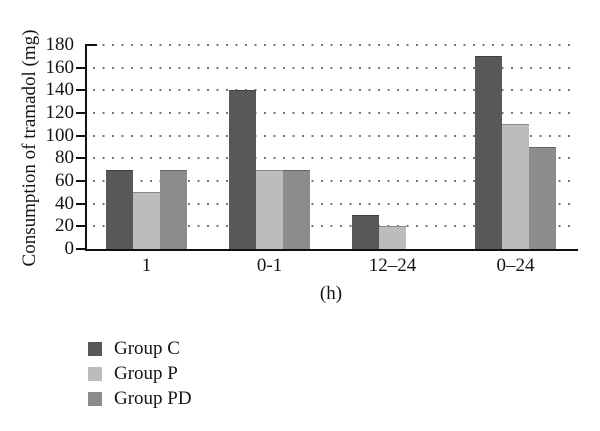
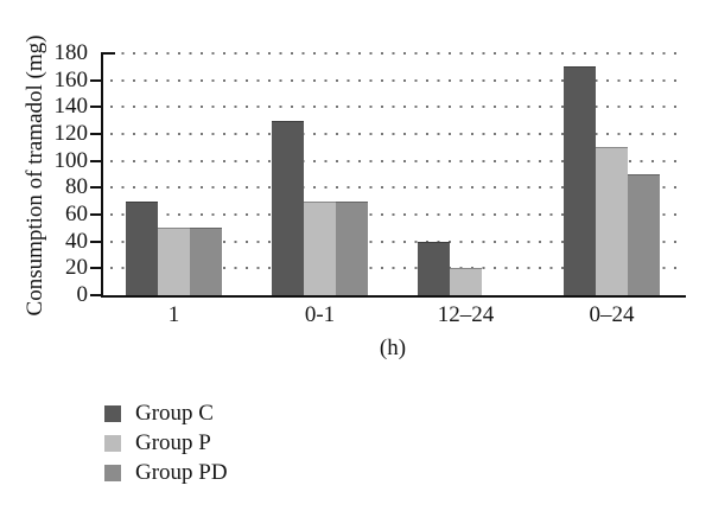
Group PD/1: 70 -> 50
Group C/0-1: 140 -> 130
Group C/12–24: 30 -> 40
